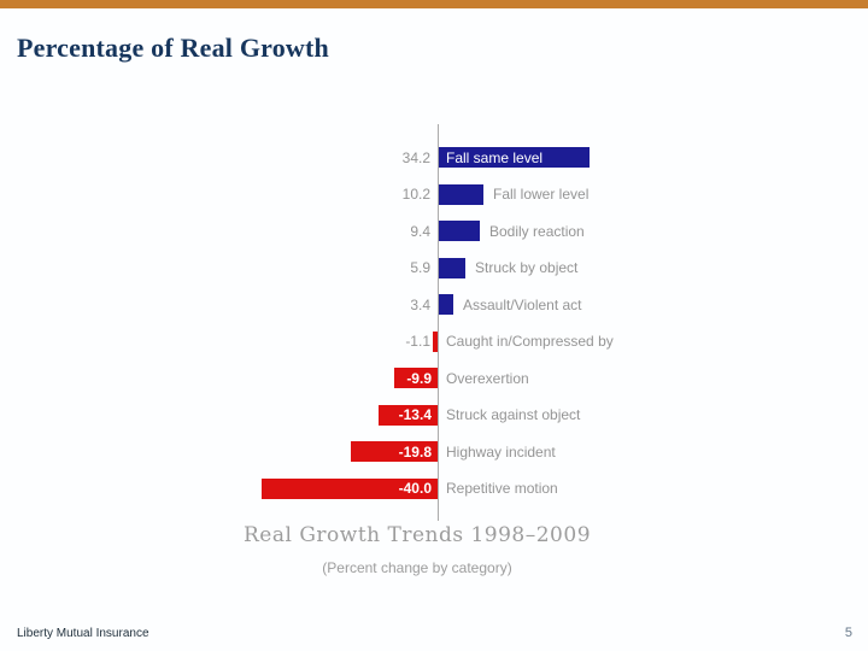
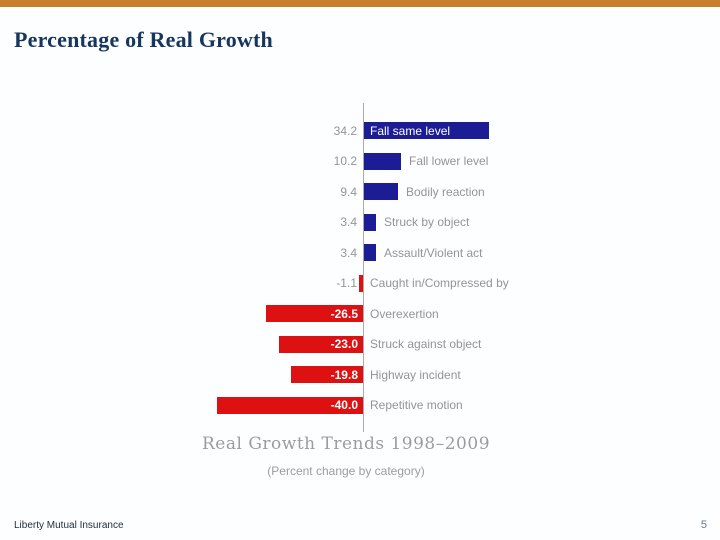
Struck by object: 5.9 -> 3.4
Overexertion: -9.9 -> -26.5
Struck against object: -13.4 -> -23.0
